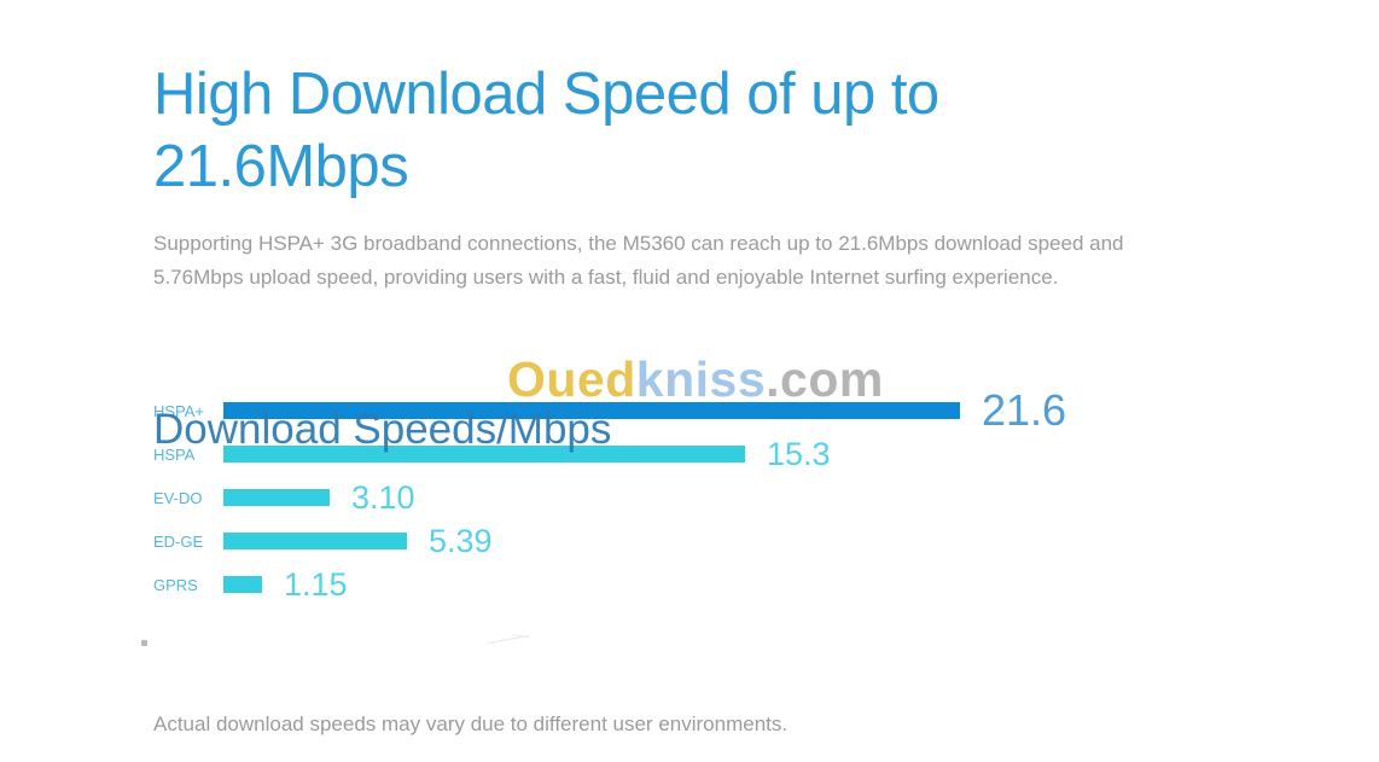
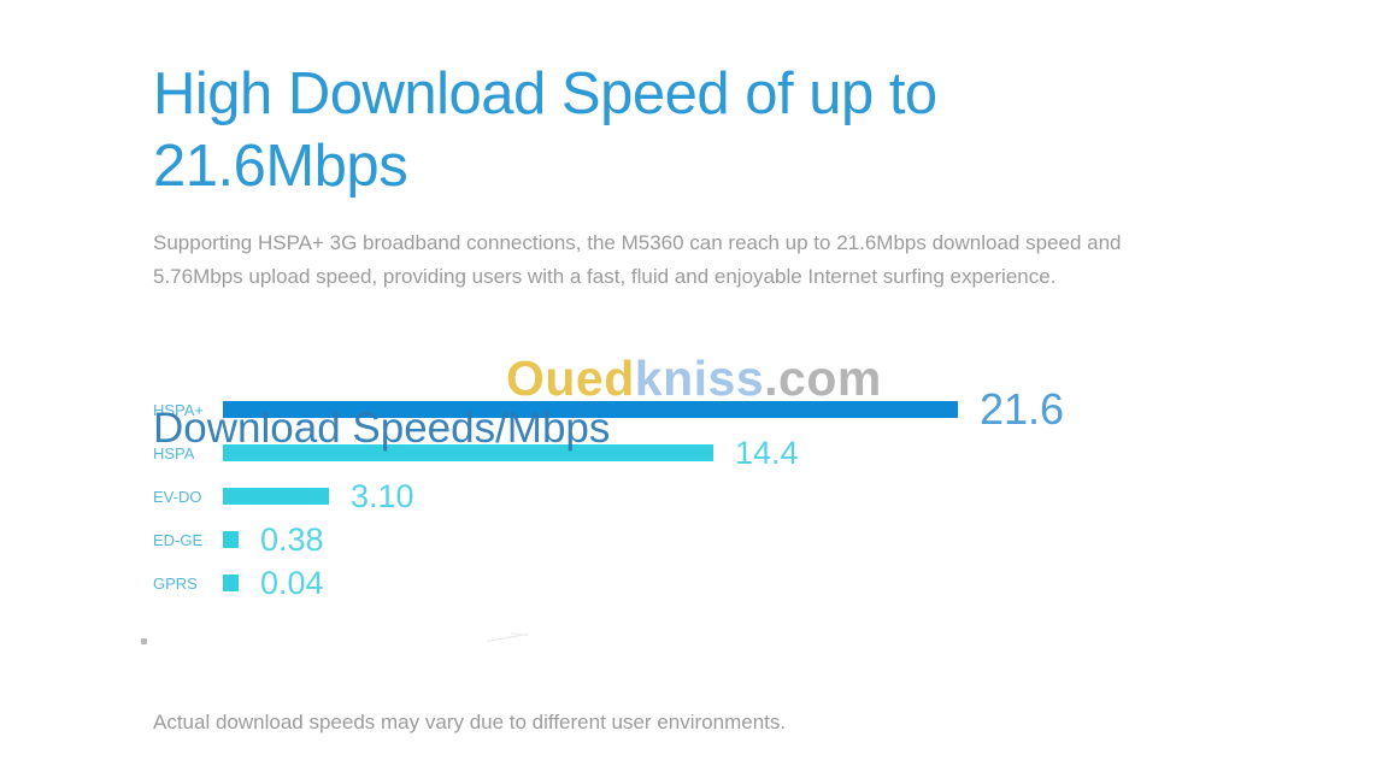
HSPA: 15.3 -> 14.4
ED-GE: 5.39 -> 0.38
GPRS: 1.15 -> 0.04
